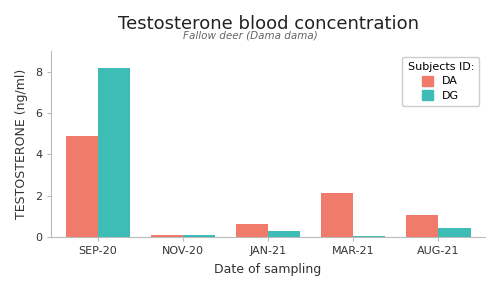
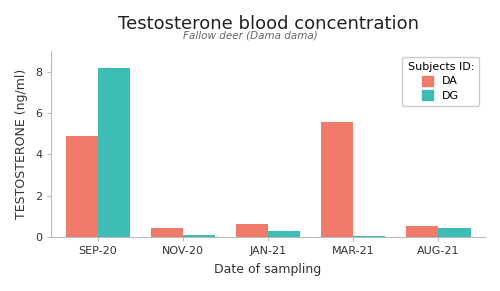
DA/NOV-20: 0.12 -> 0.45
DA/MAR-21: 2.15 -> 5.55
DA/AUG-21: 1.05 -> 0.55
